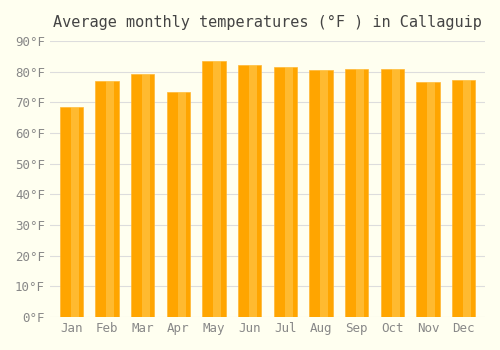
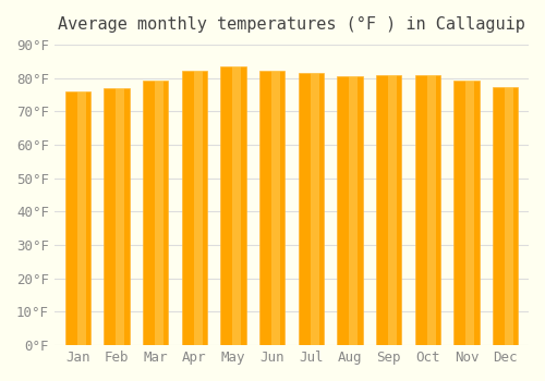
Jan: 68.5°F -> 76.0°F
Apr: 73.5°F -> 82.0°F
Nov: 76.5°F -> 79.2°F
